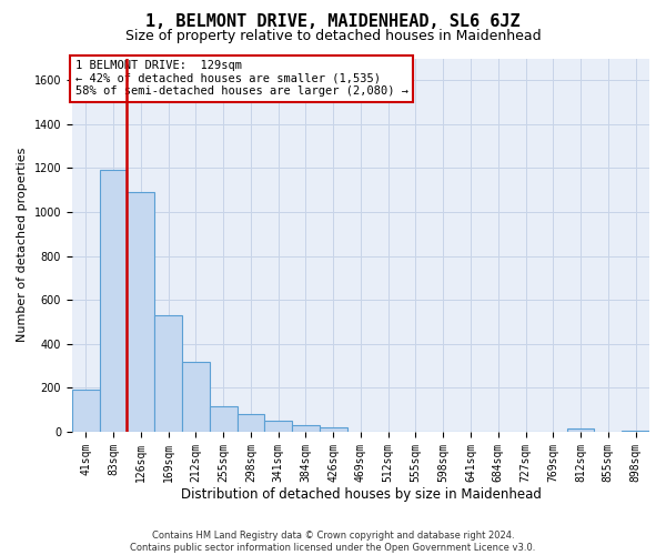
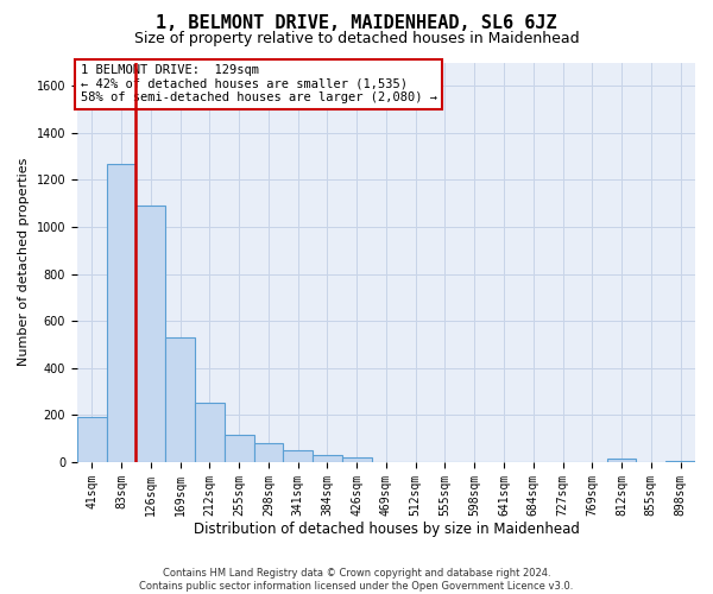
83sqm: 1190 -> 1270
212sqm: 320 -> 250
